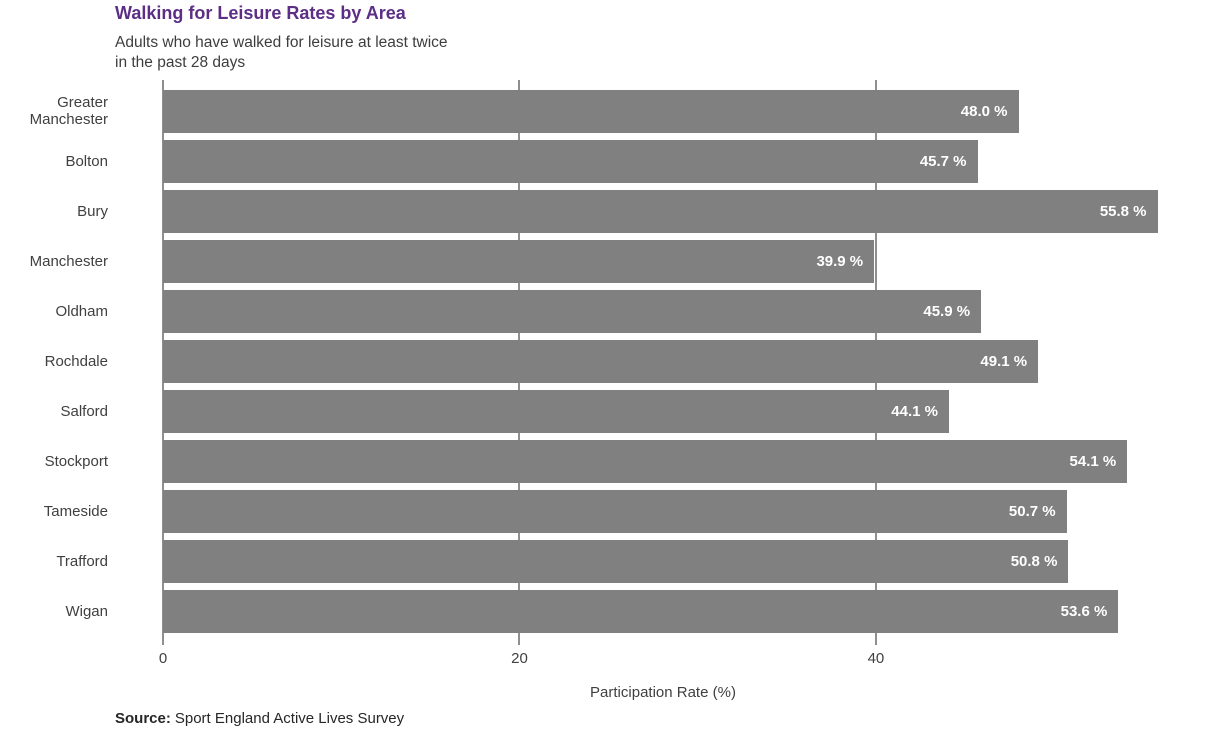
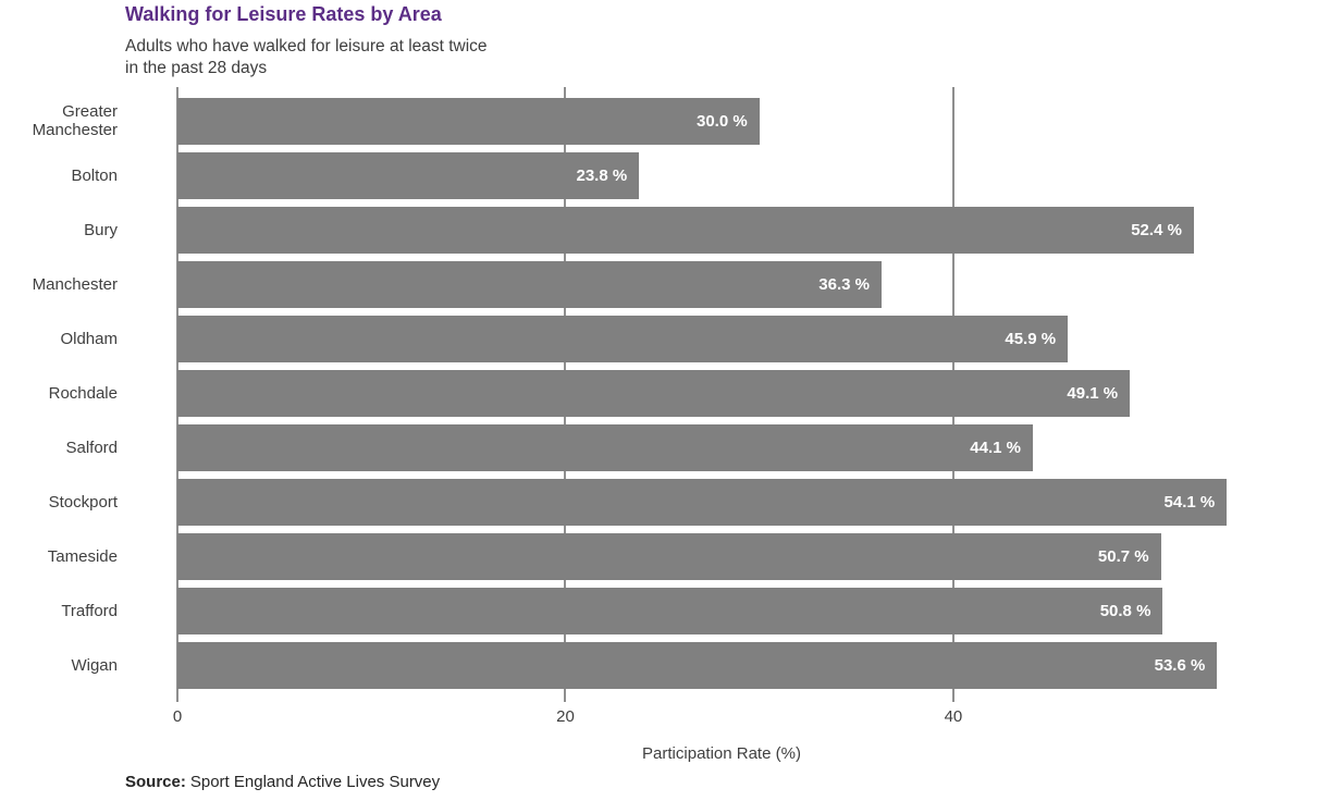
Greater Manchester: 48.0 -> 30.0
Bolton: 45.7 -> 23.8
Bury: 55.8 -> 52.4
Manchester: 39.9 -> 36.3
